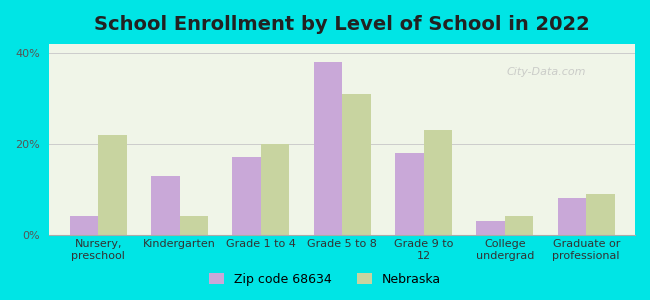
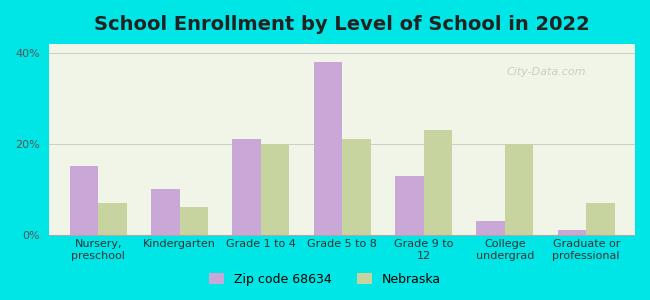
Zip code 68634/Nursery, preschool: 4% -> 15%
Nebraska/Nursery, preschool: 22% -> 7%
Zip code 68634/Kindergarten: 13% -> 10%
Nebraska/Kindergarten: 4% -> 6%
Zip code 68634/Grade 1 to 4: 17% -> 21%
Nebraska/Grade 5 to 8: 31% -> 21%
Zip code 68634/Grade 9 to 12: 18% -> 13%
Nebraska/College undergrad: 4% -> 20%
Zip code 68634/Graduate or professional: 8% -> 1%
Nebraska/Graduate or professional: 9% -> 7%
